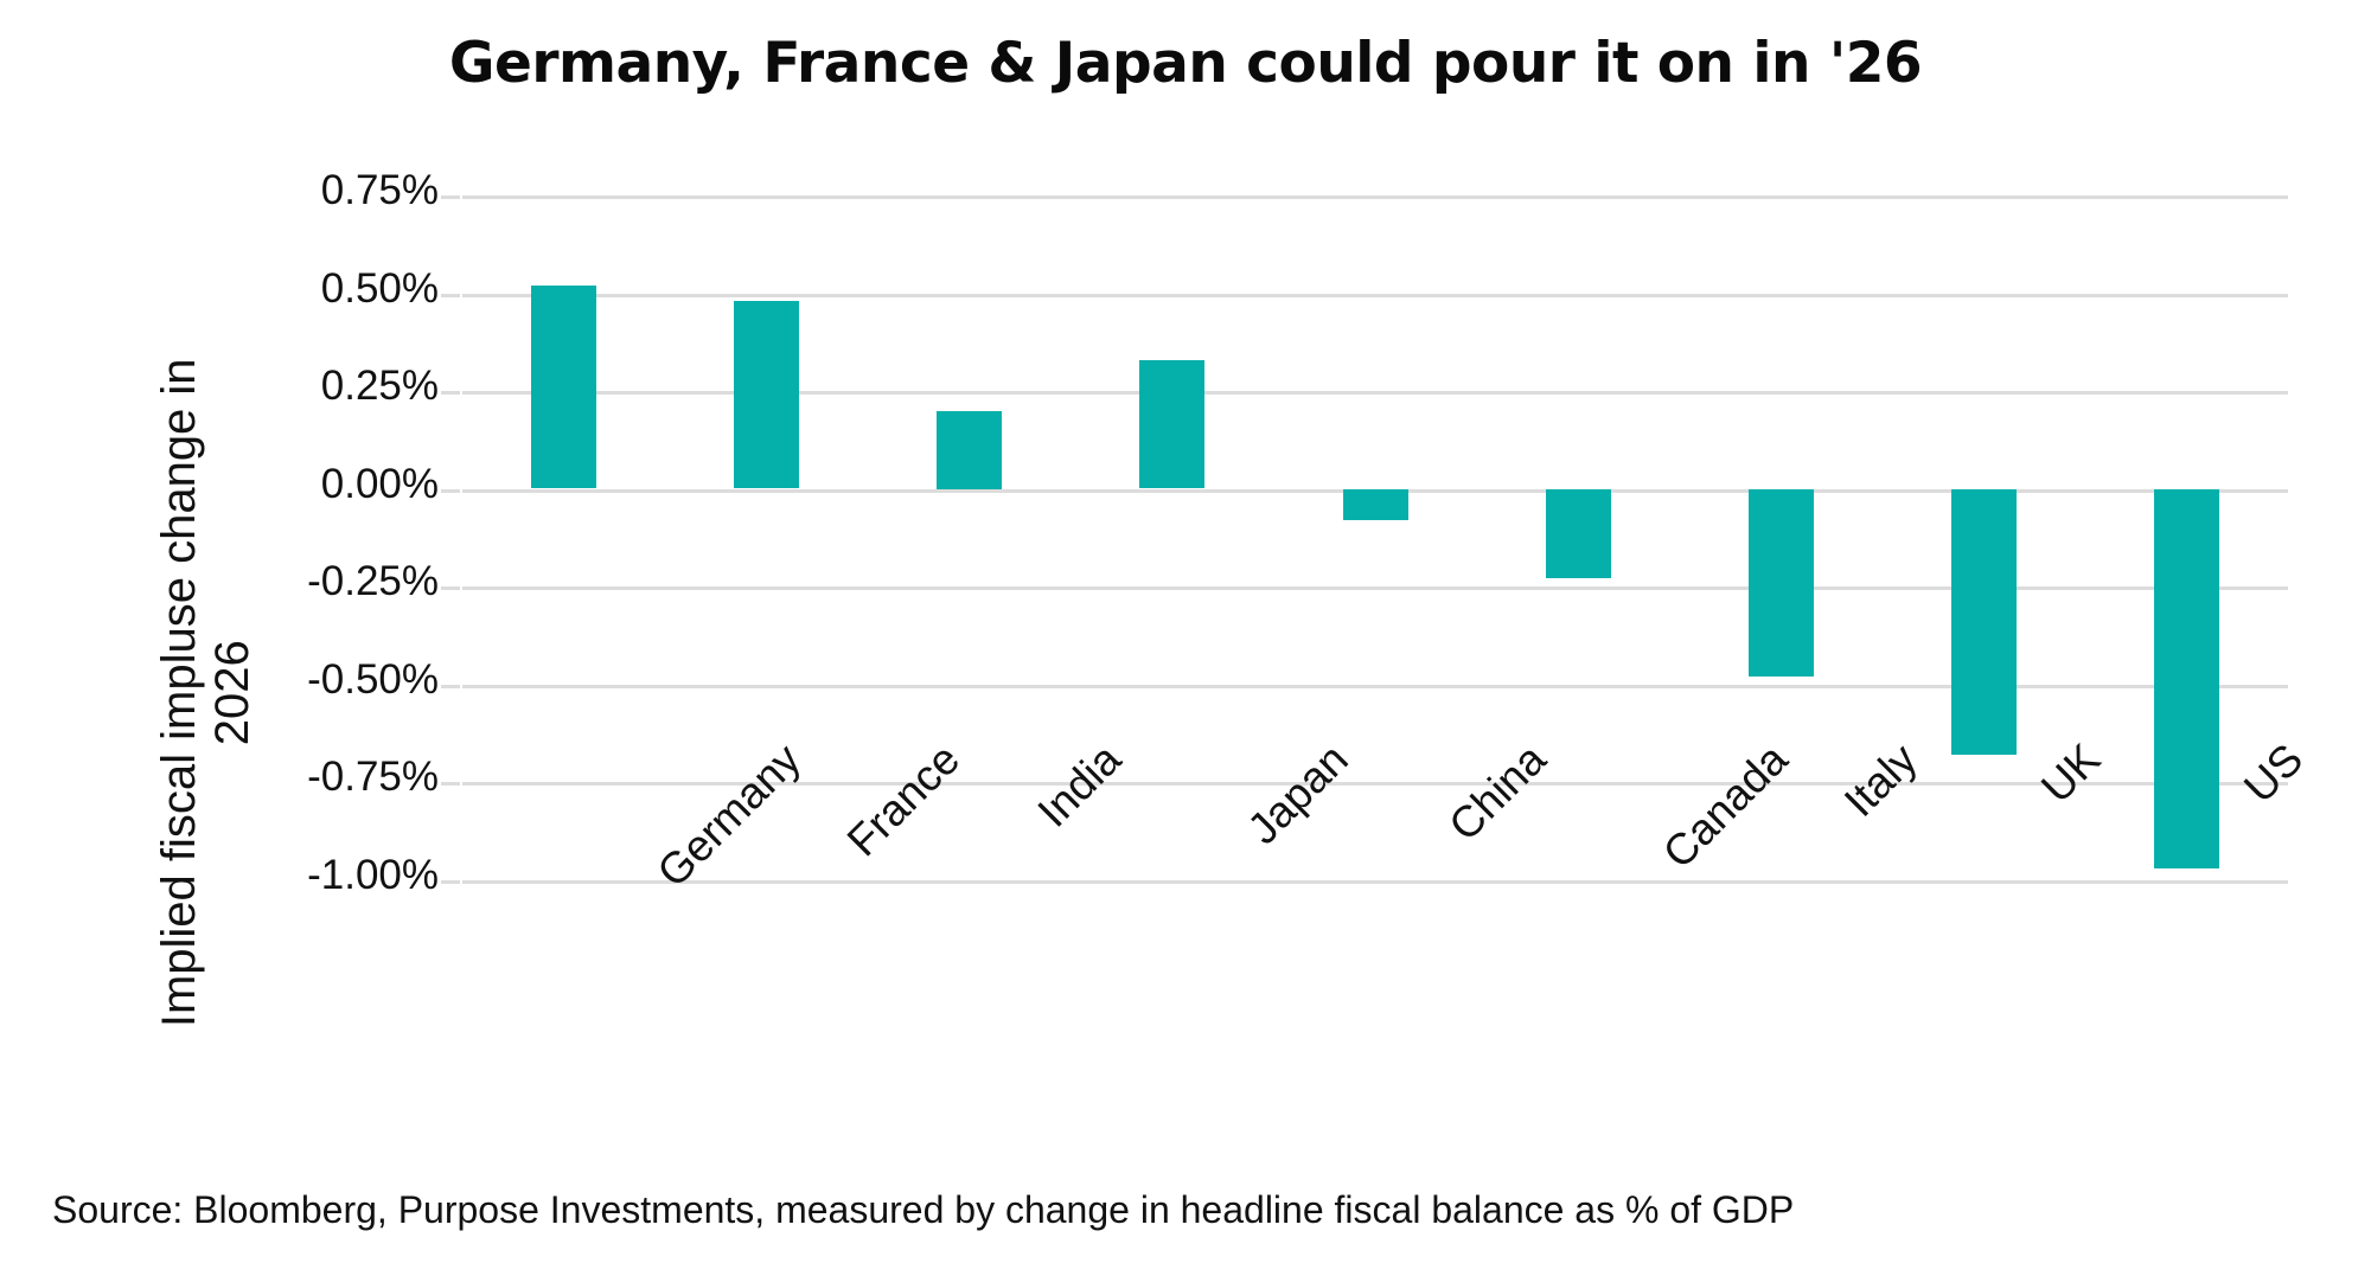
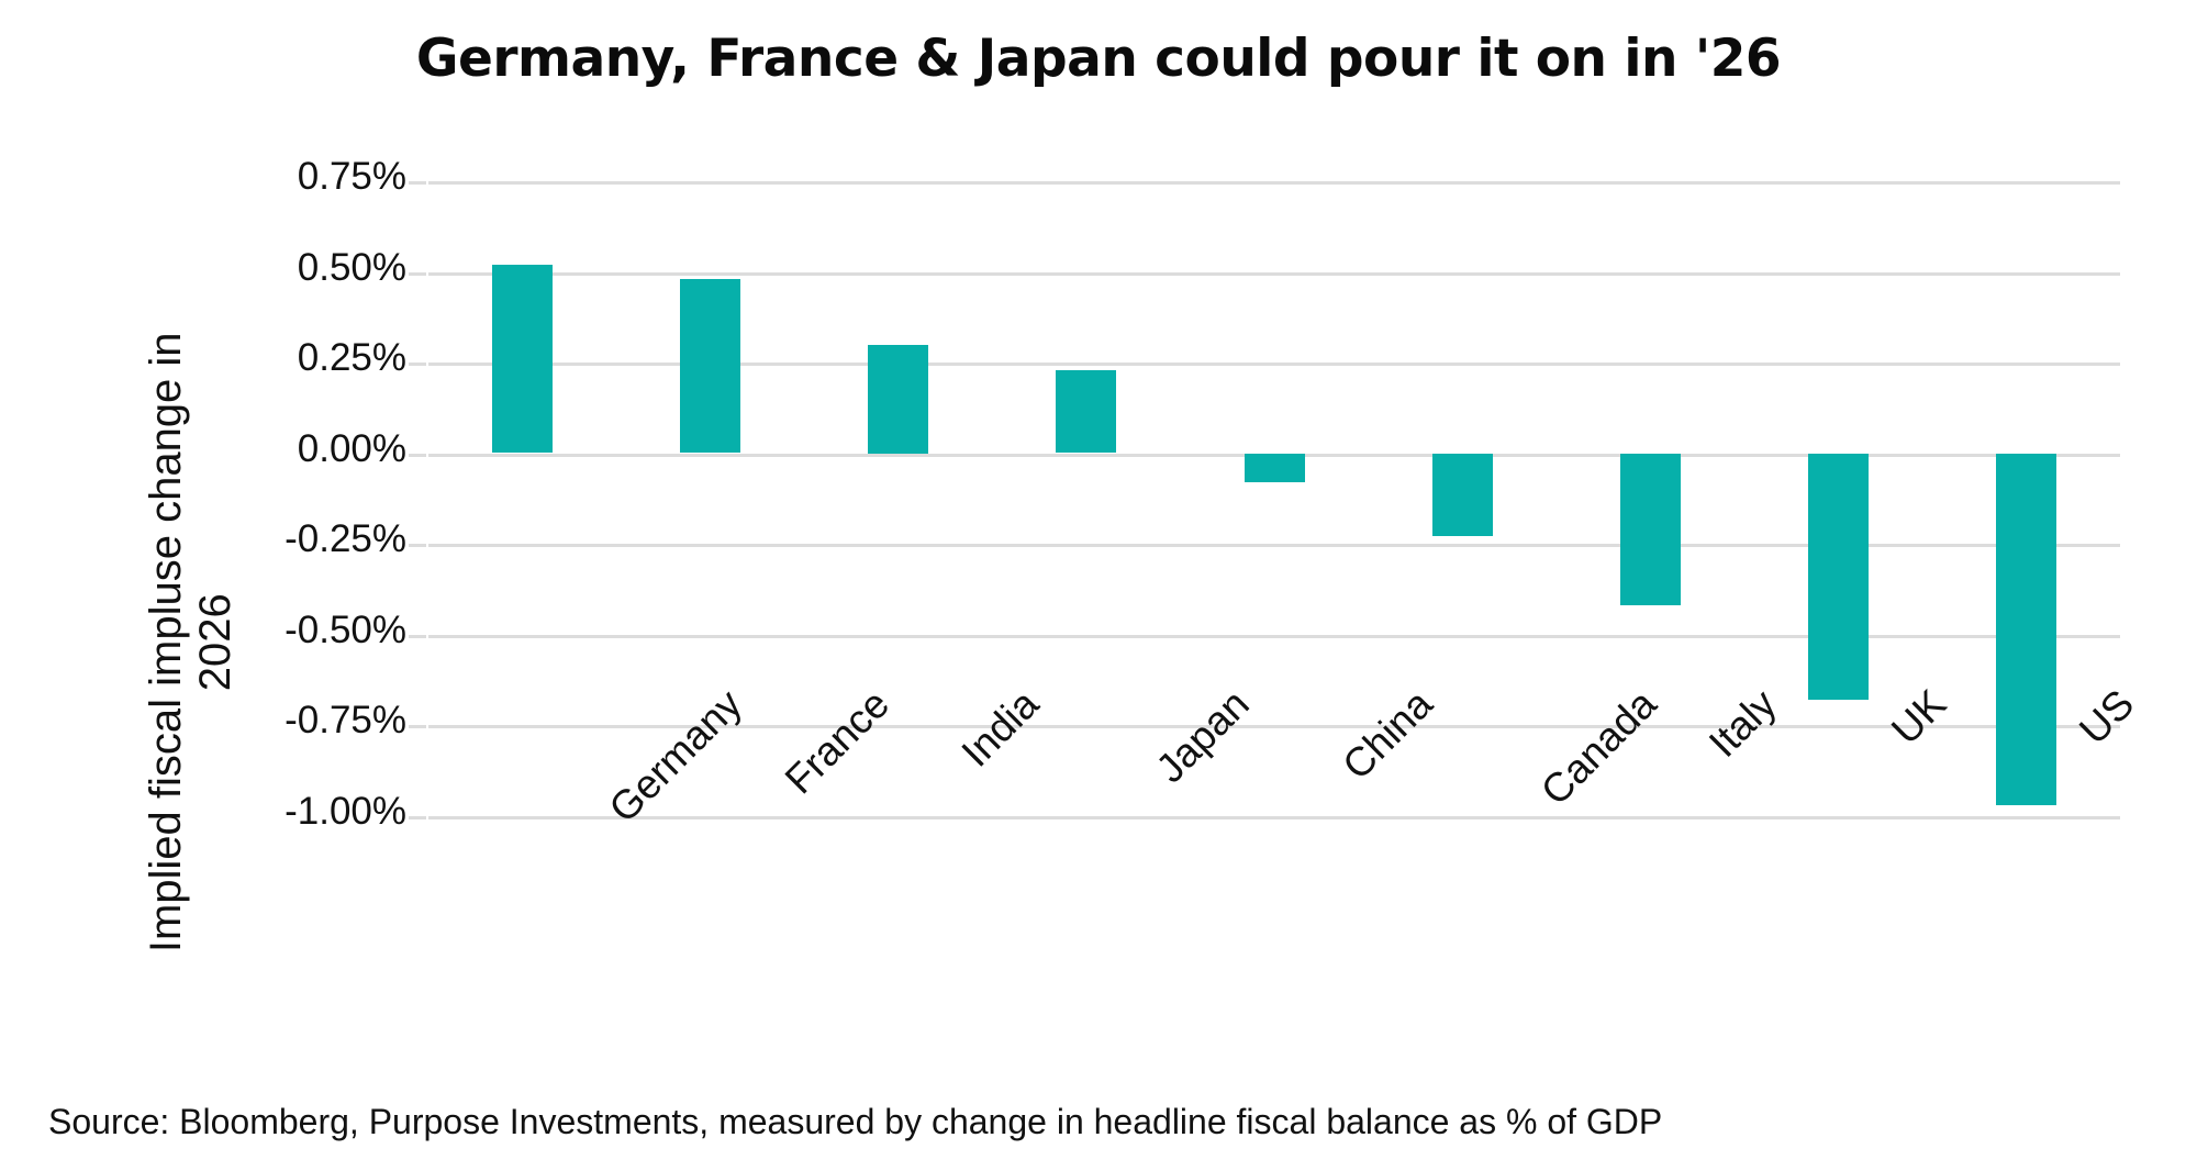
India: 0.20% -> 0.30%
Japan: 0.33% -> 0.23%
Italy: -0.48% -> -0.42%
